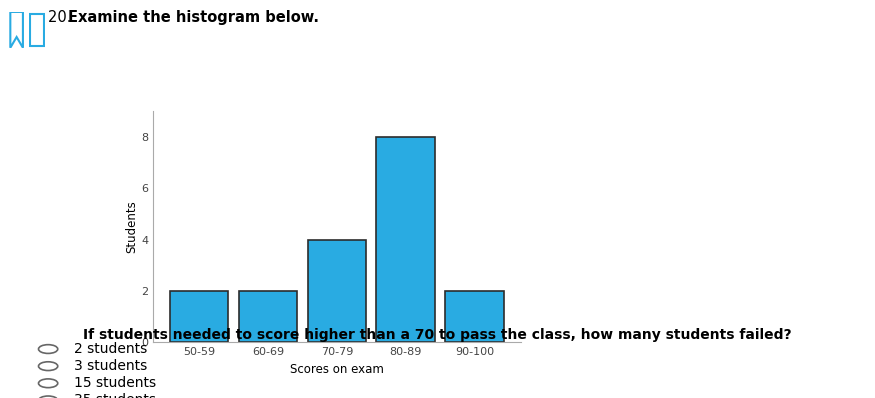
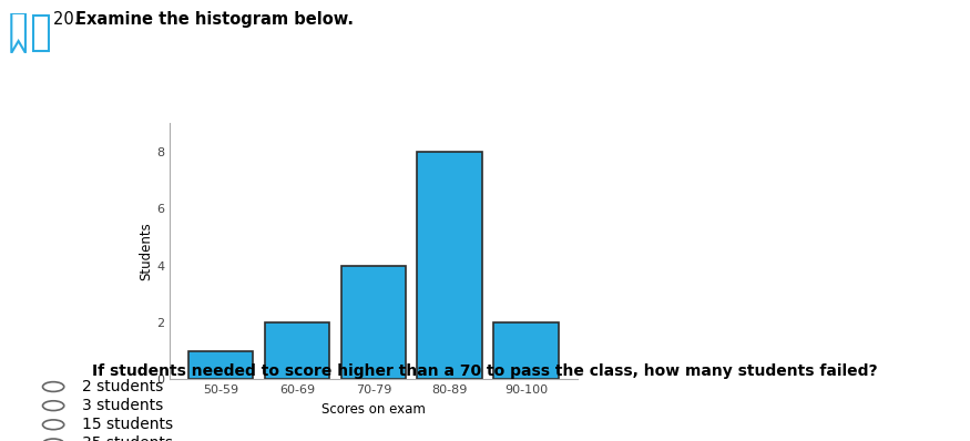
50-59: 2 -> 1
